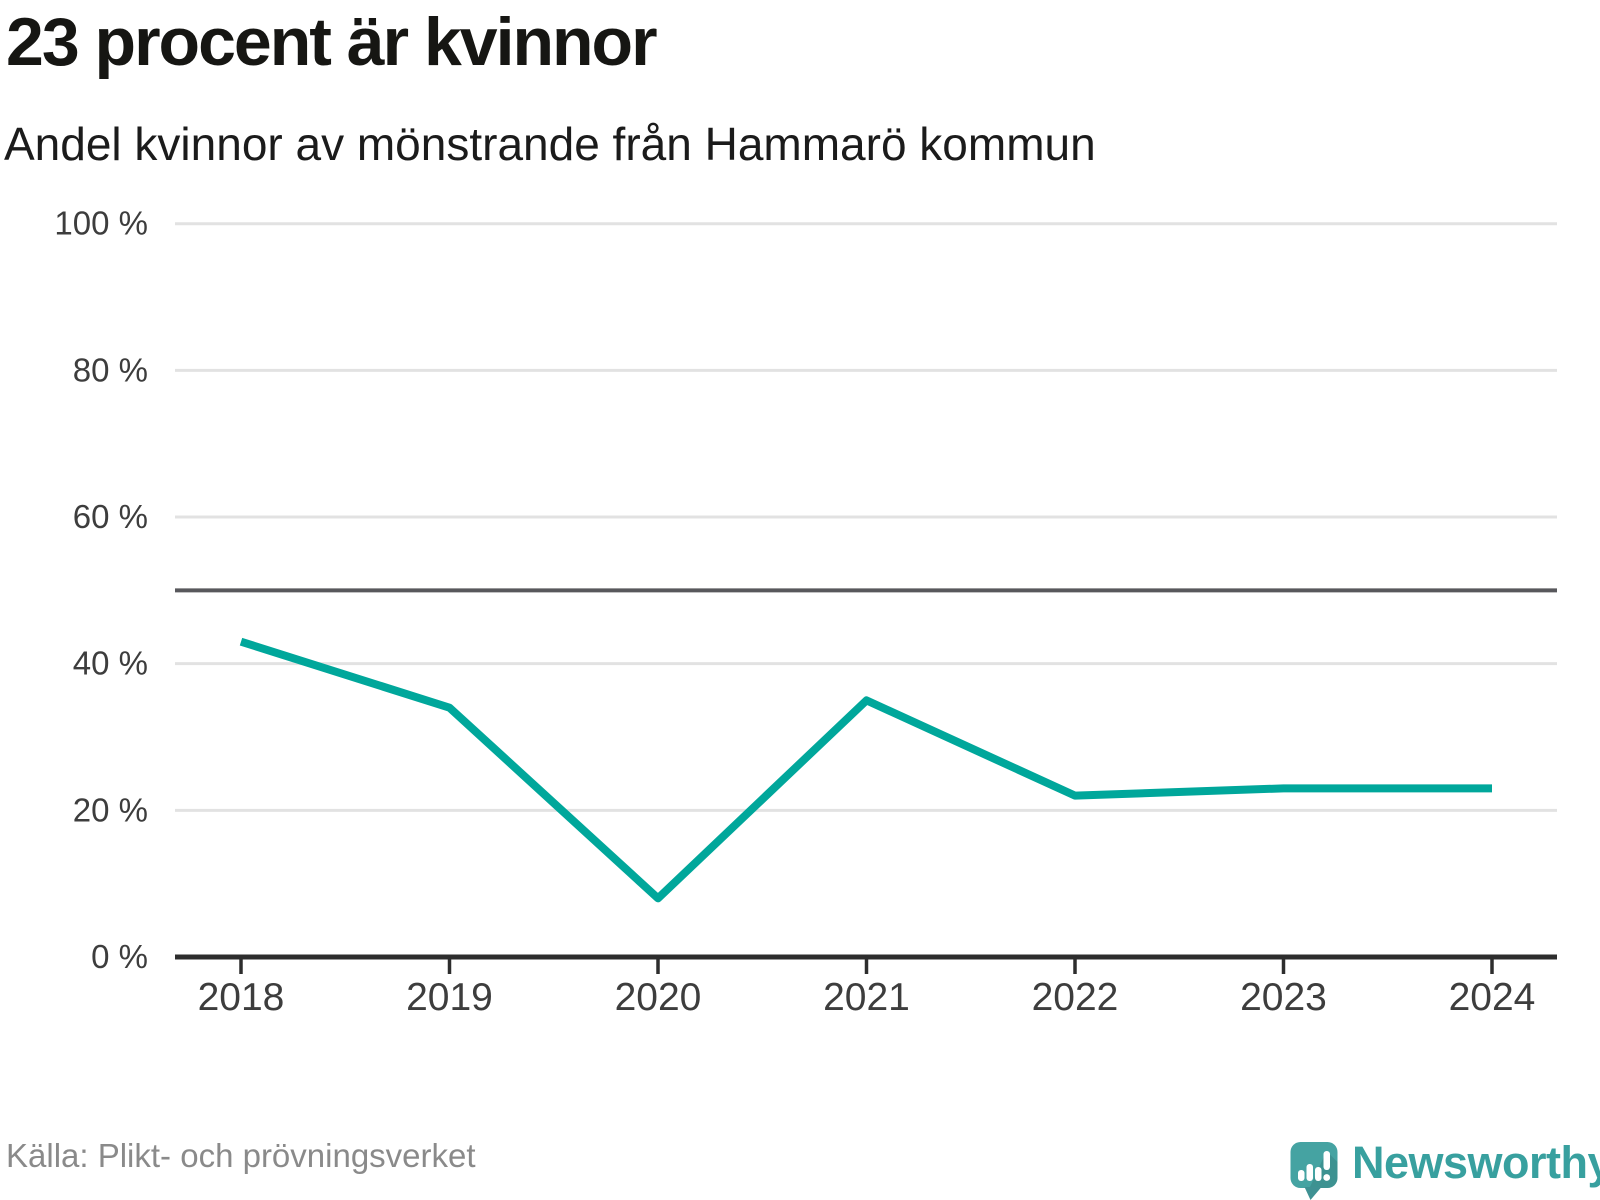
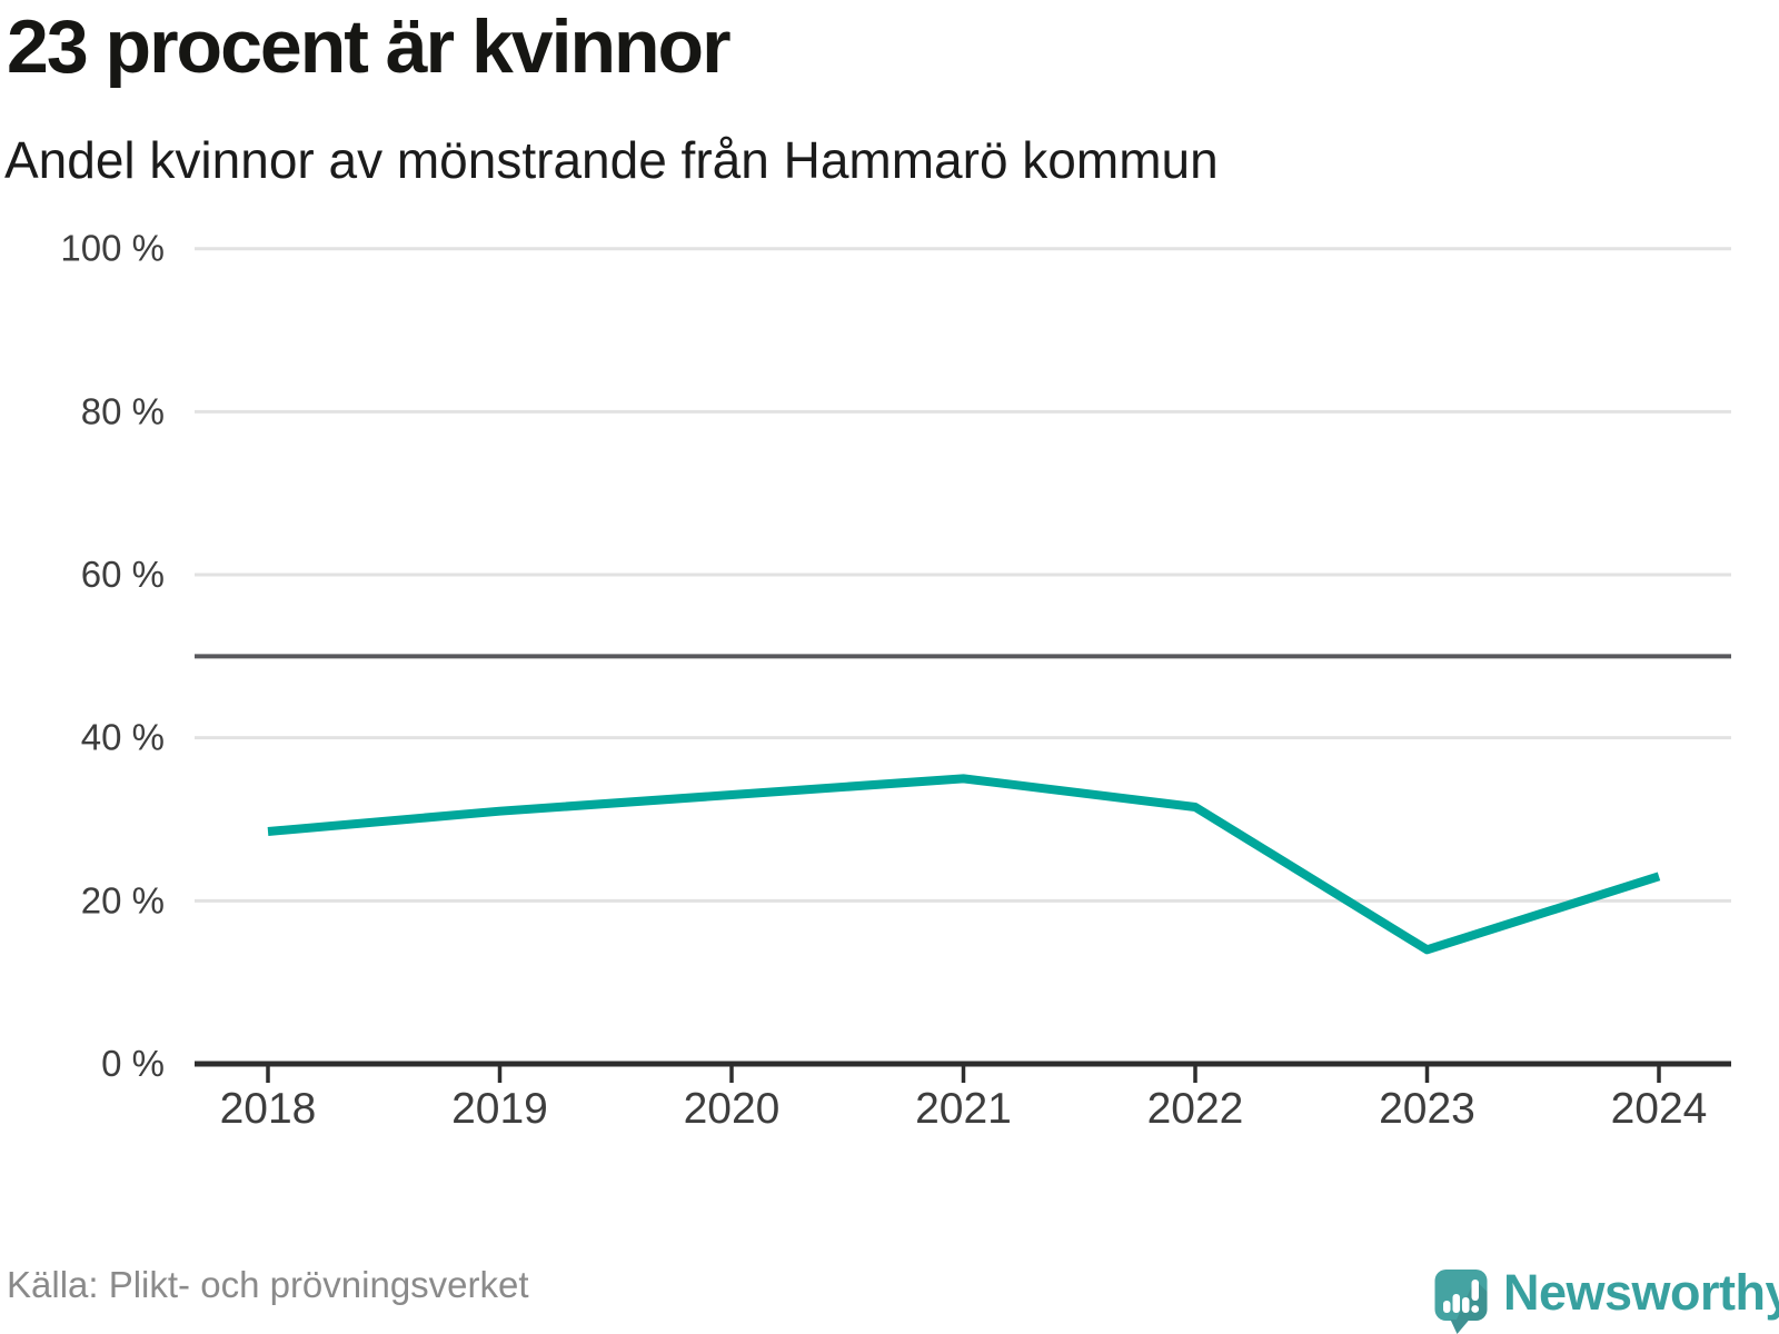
2018: 43% -> 28%
2019: 34% -> 31%
2020: 8% -> 33%
2022: 22% -> 32%
2023: 23% -> 14%
